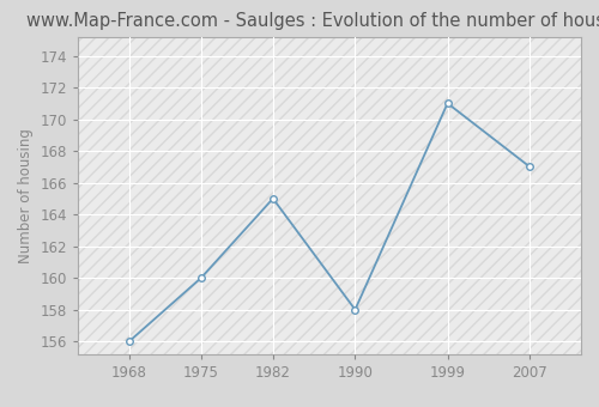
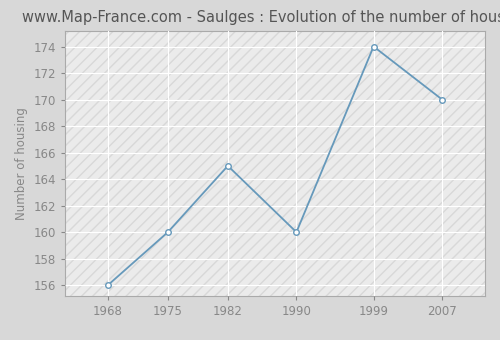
1990: 158 -> 160
1999: 171 -> 174
2007: 167 -> 170
